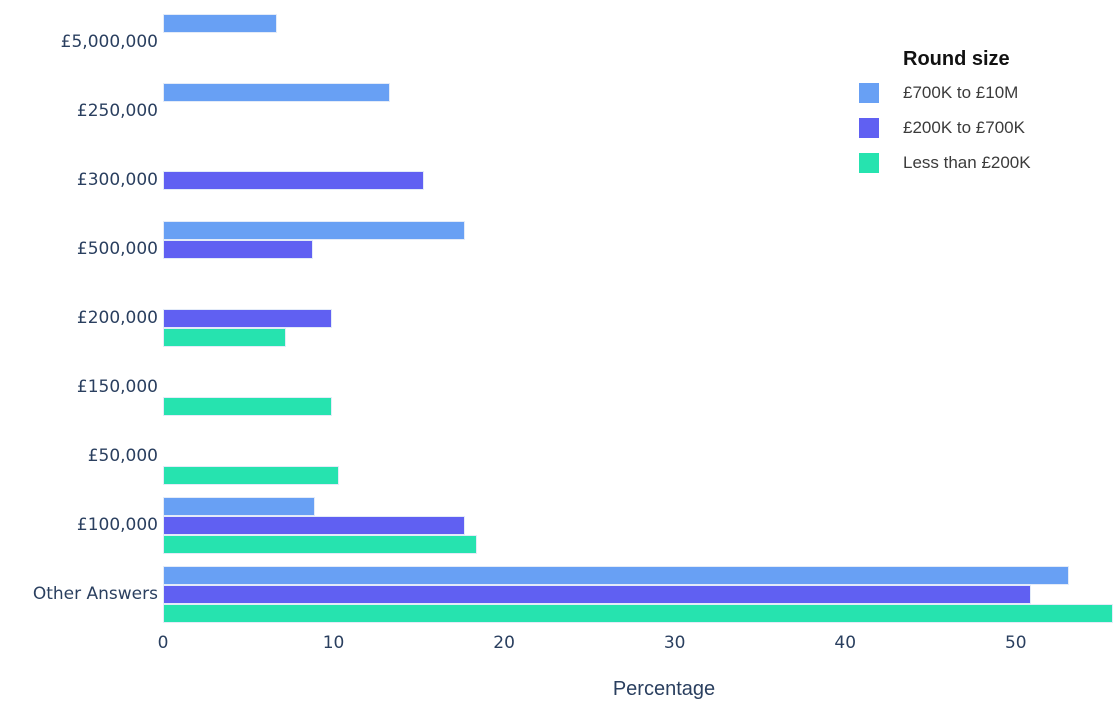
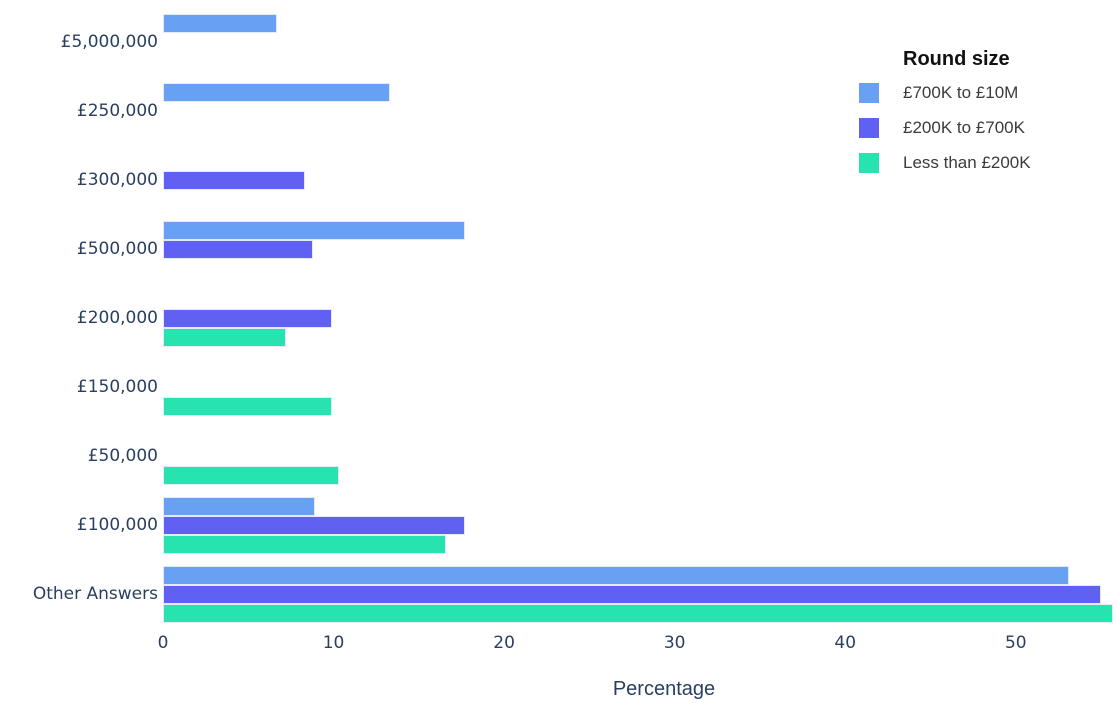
£200K to £700K/£300,000: 15.3 -> 8.3
Less than £200K/£100,000: 18.4 -> 16.6
£200K to £700K/Other Answers: 50.9 -> 55.0
